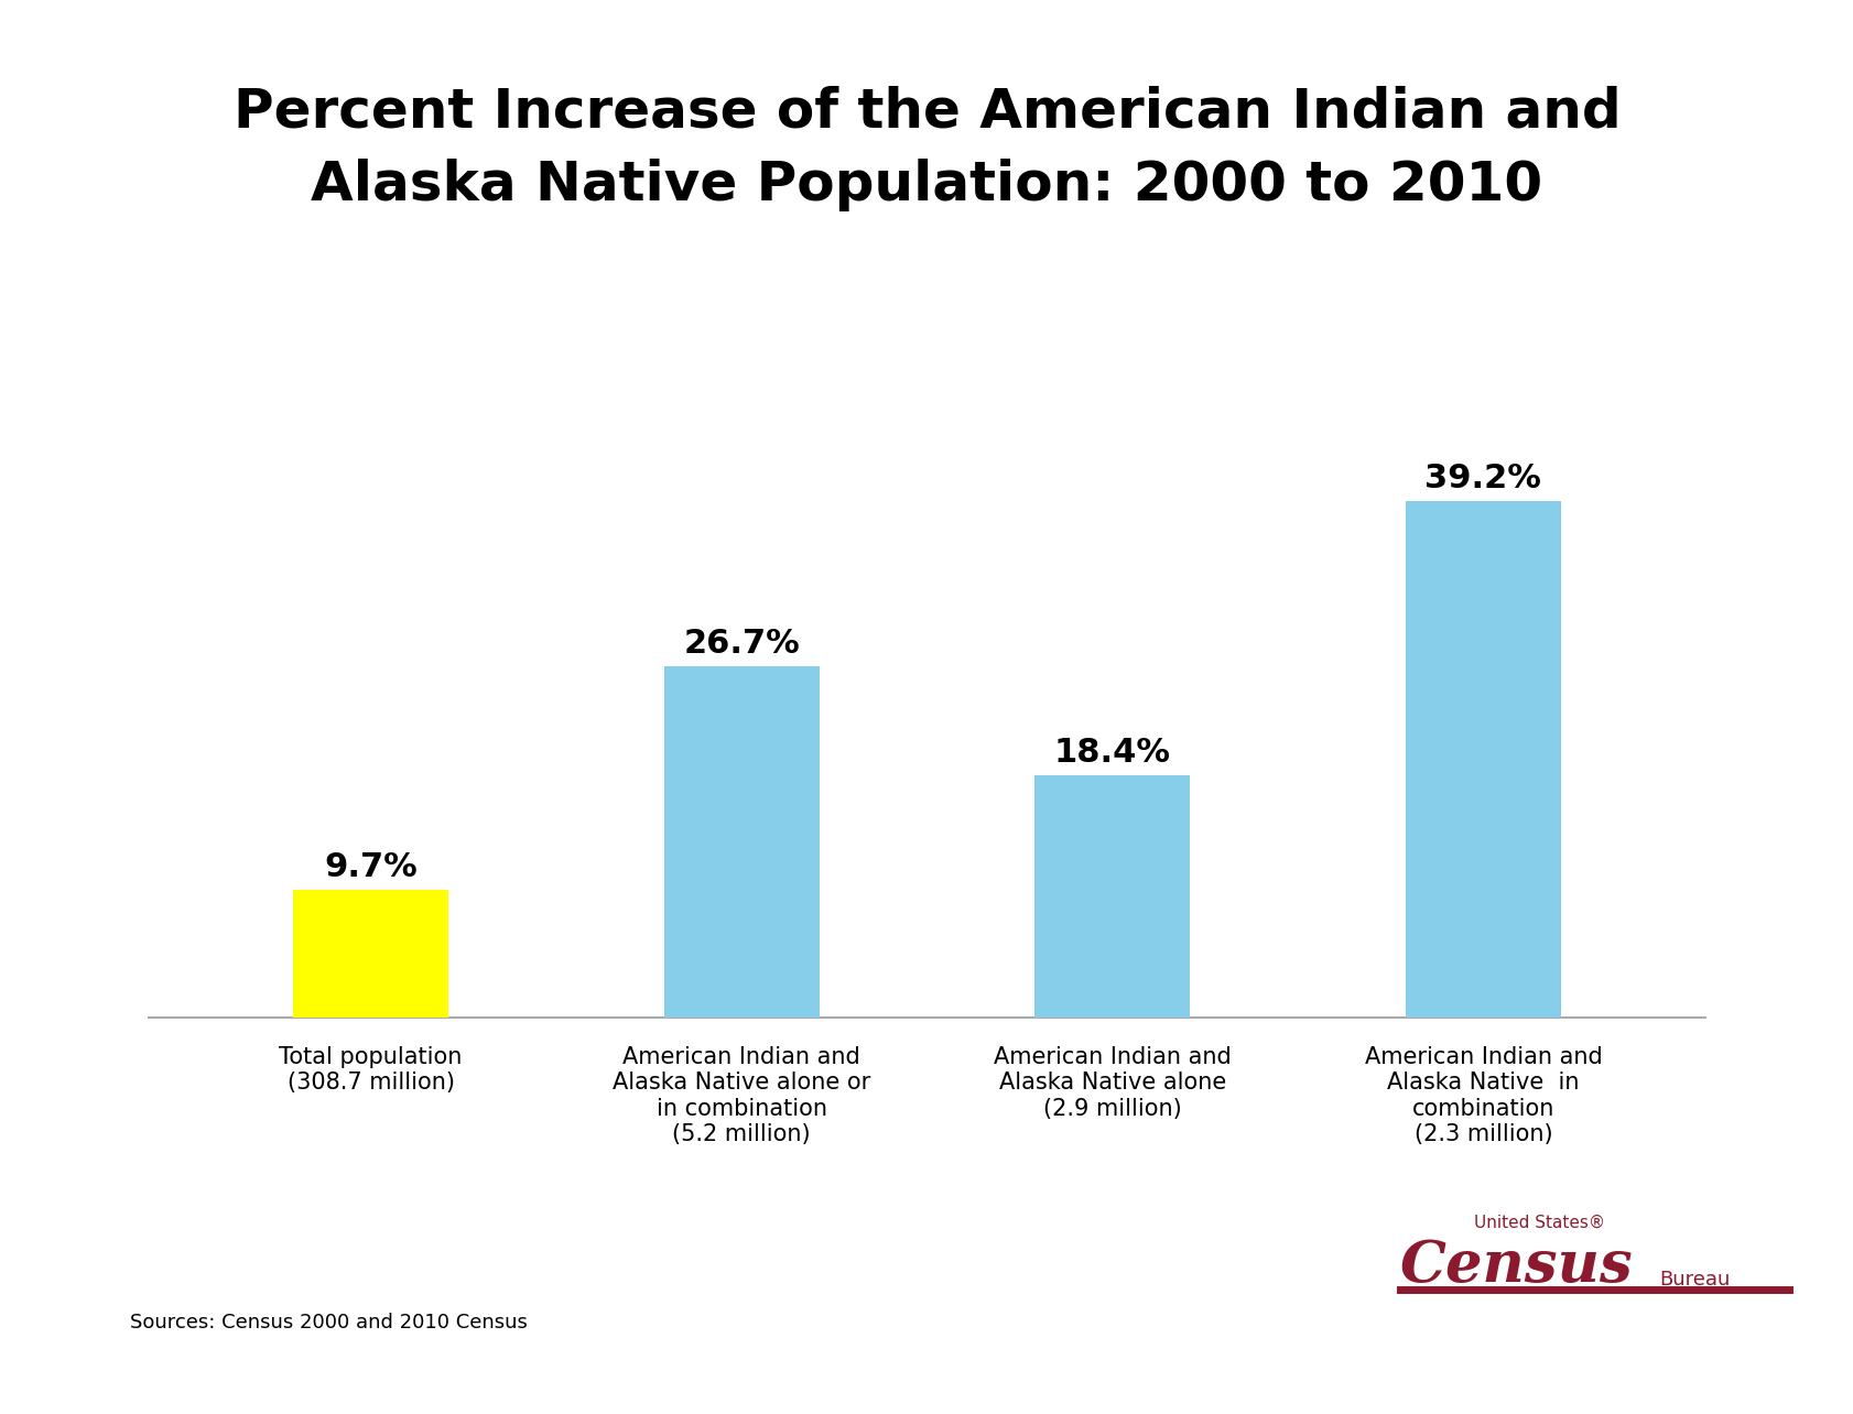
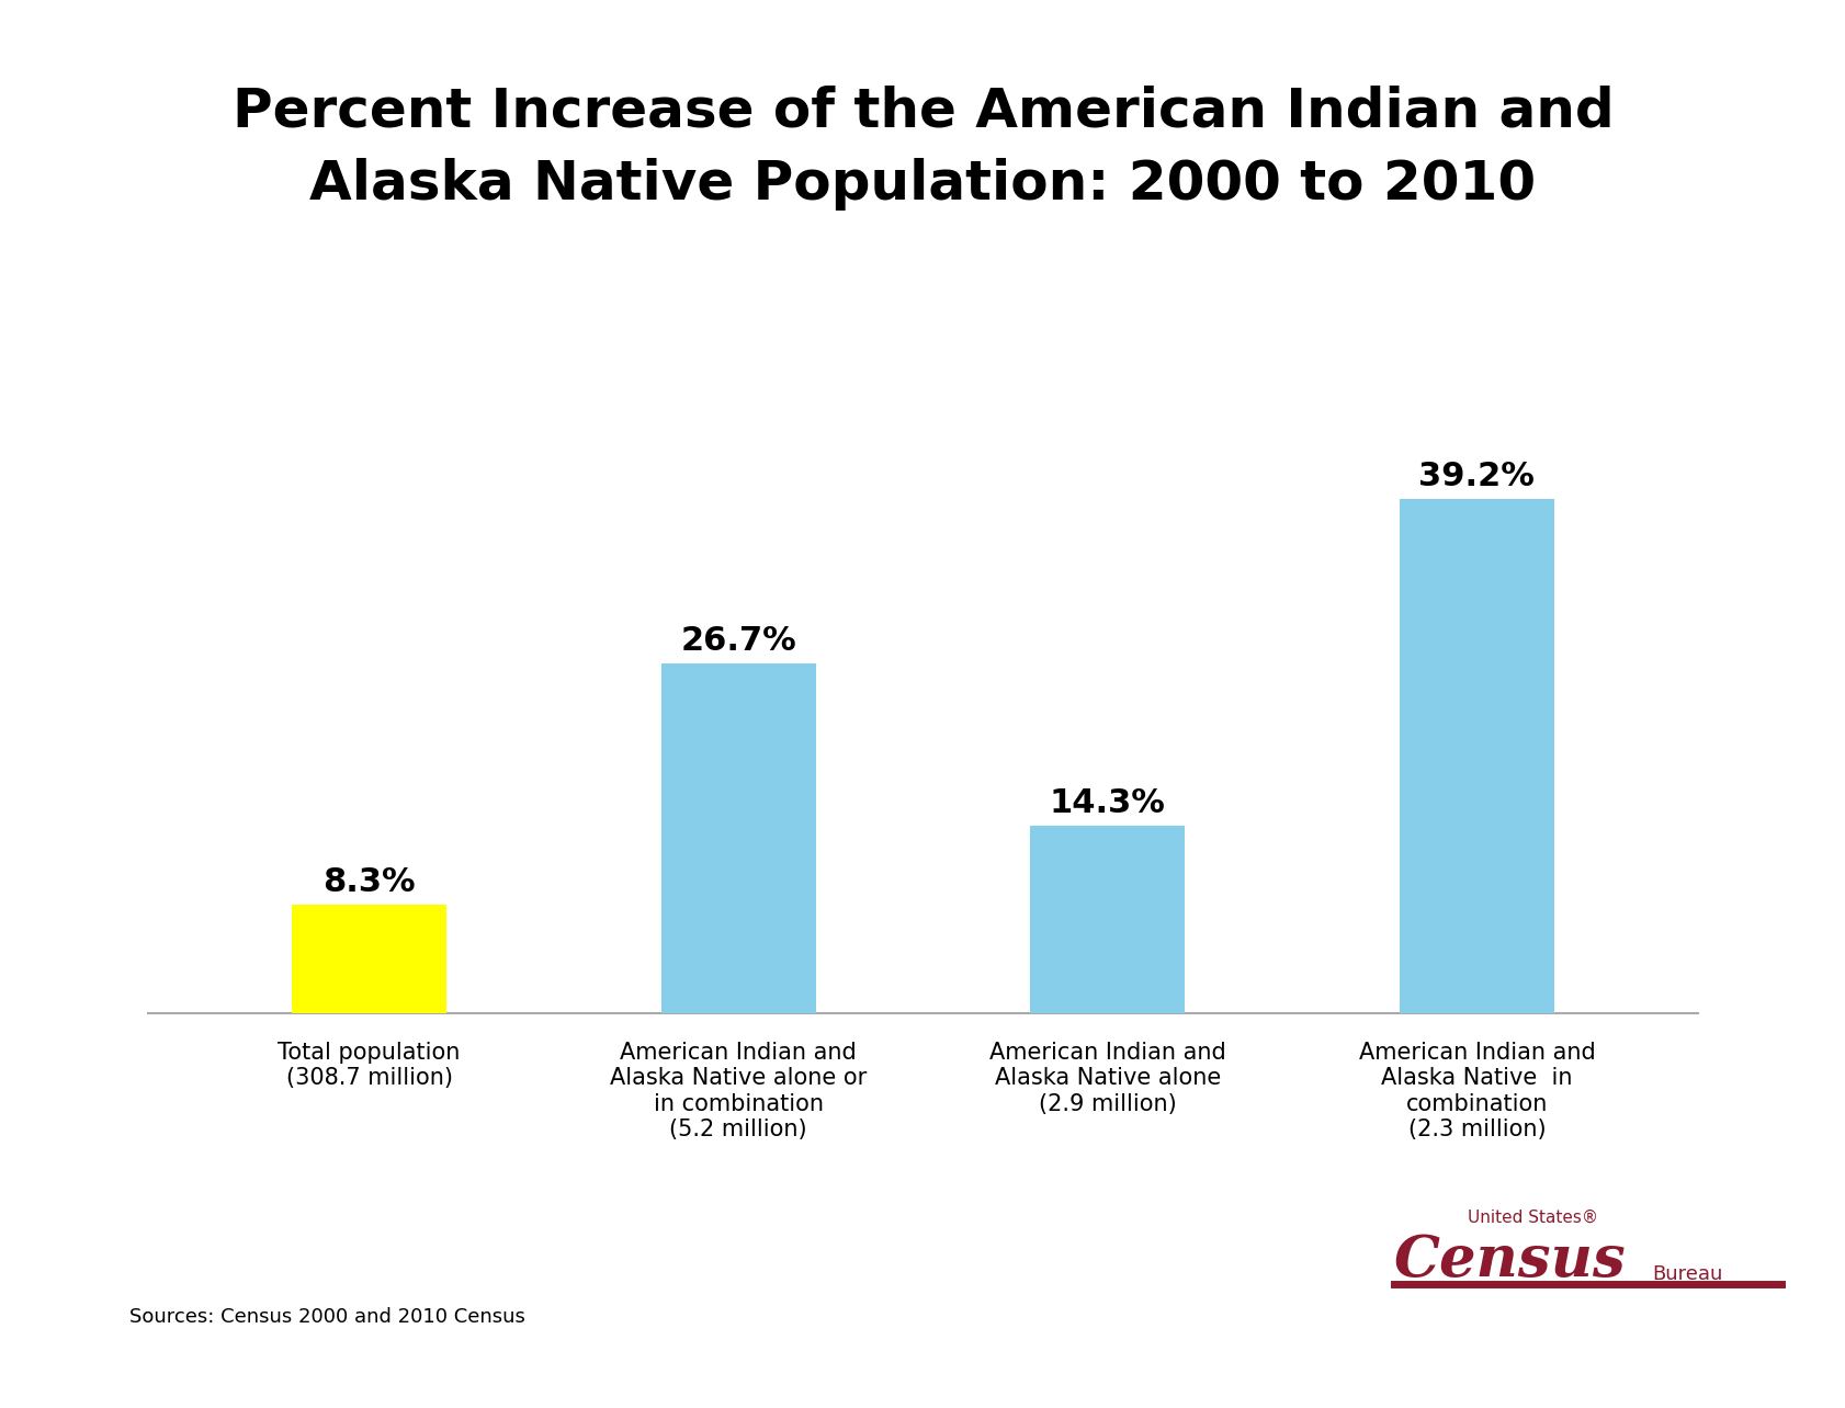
Total population (308.7 million): 9.7% -> 8.3%
American Indian and Alaska Native alone (2.9 million): 18.4% -> 14.3%
